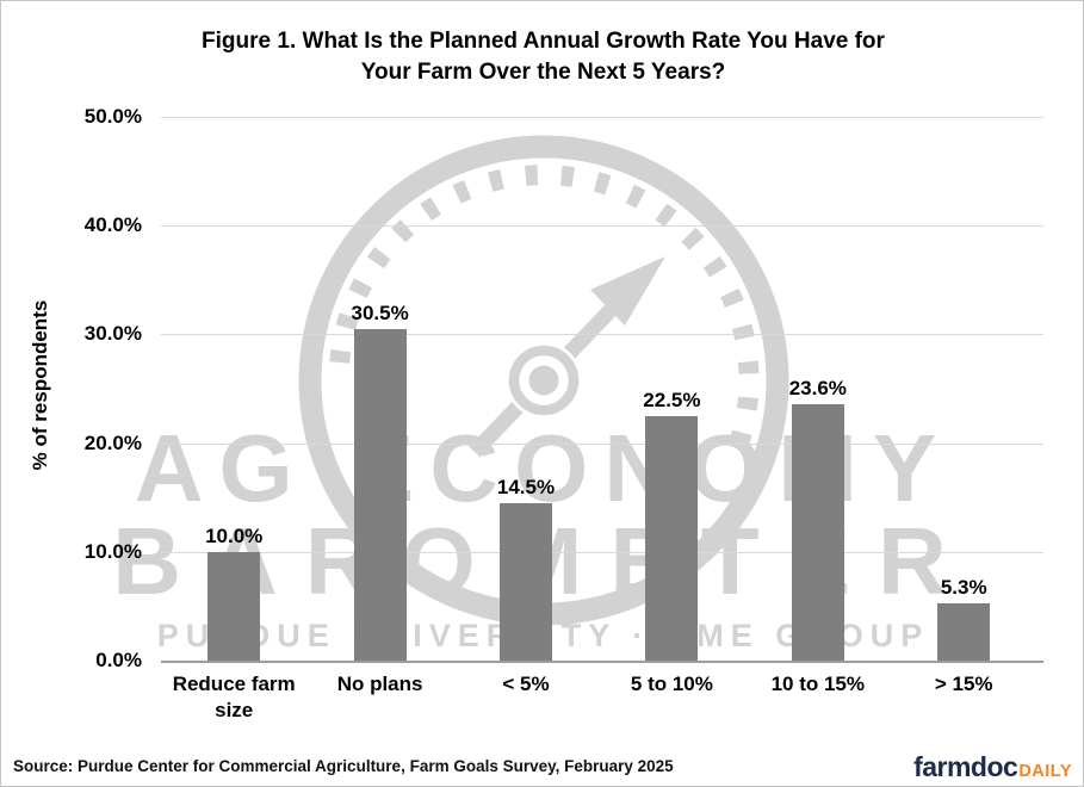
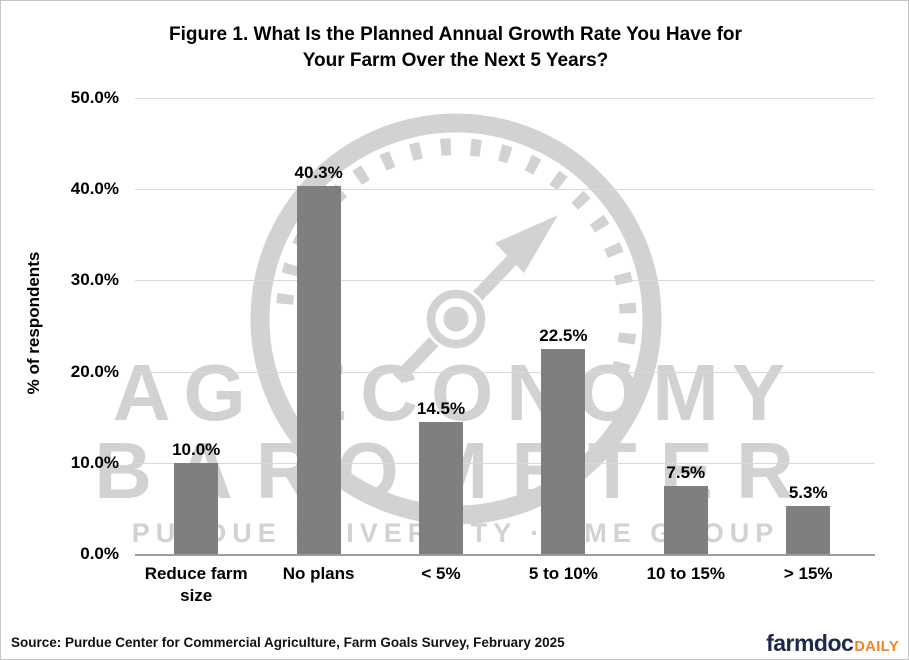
No plans: 30.5% -> 40.3%
10 to 15%: 23.6% -> 7.5%
